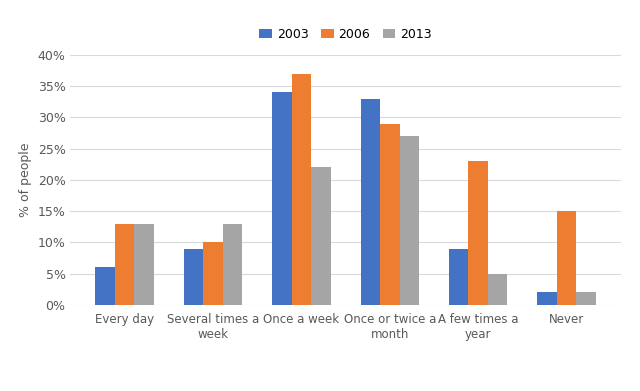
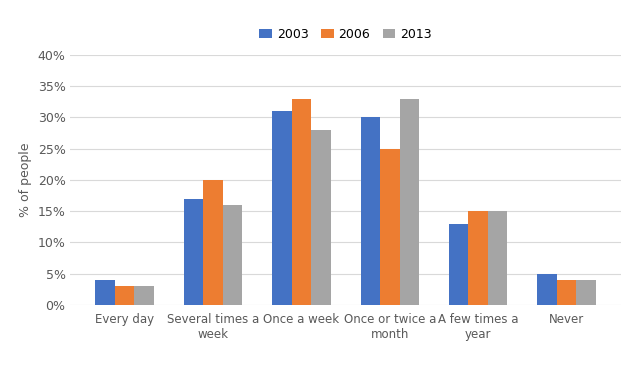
2003/Every day: 6% -> 4%
2006/Every day: 13% -> 3%
2013/Every day: 13% -> 3%
2003/Several times a week: 9% -> 17%
2006/Several times a week: 10% -> 20%
2013/Several times a week: 13% -> 16%
2003/Once a week: 34% -> 31%
2006/Once a week: 37% -> 33%
2013/Once a week: 22% -> 28%
2003/Once or twice a month: 33% -> 30%
2006/Once or twice a month: 29% -> 25%
2013/Once or twice a month: 27% -> 33%
2003/A few times a year: 9% -> 13%
2006/A few times a year: 23% -> 15%
2013/A few times a year: 5% -> 15%
2003/Never: 2% -> 5%
2006/Never: 15% -> 4%
2013/Never: 2% -> 4%
